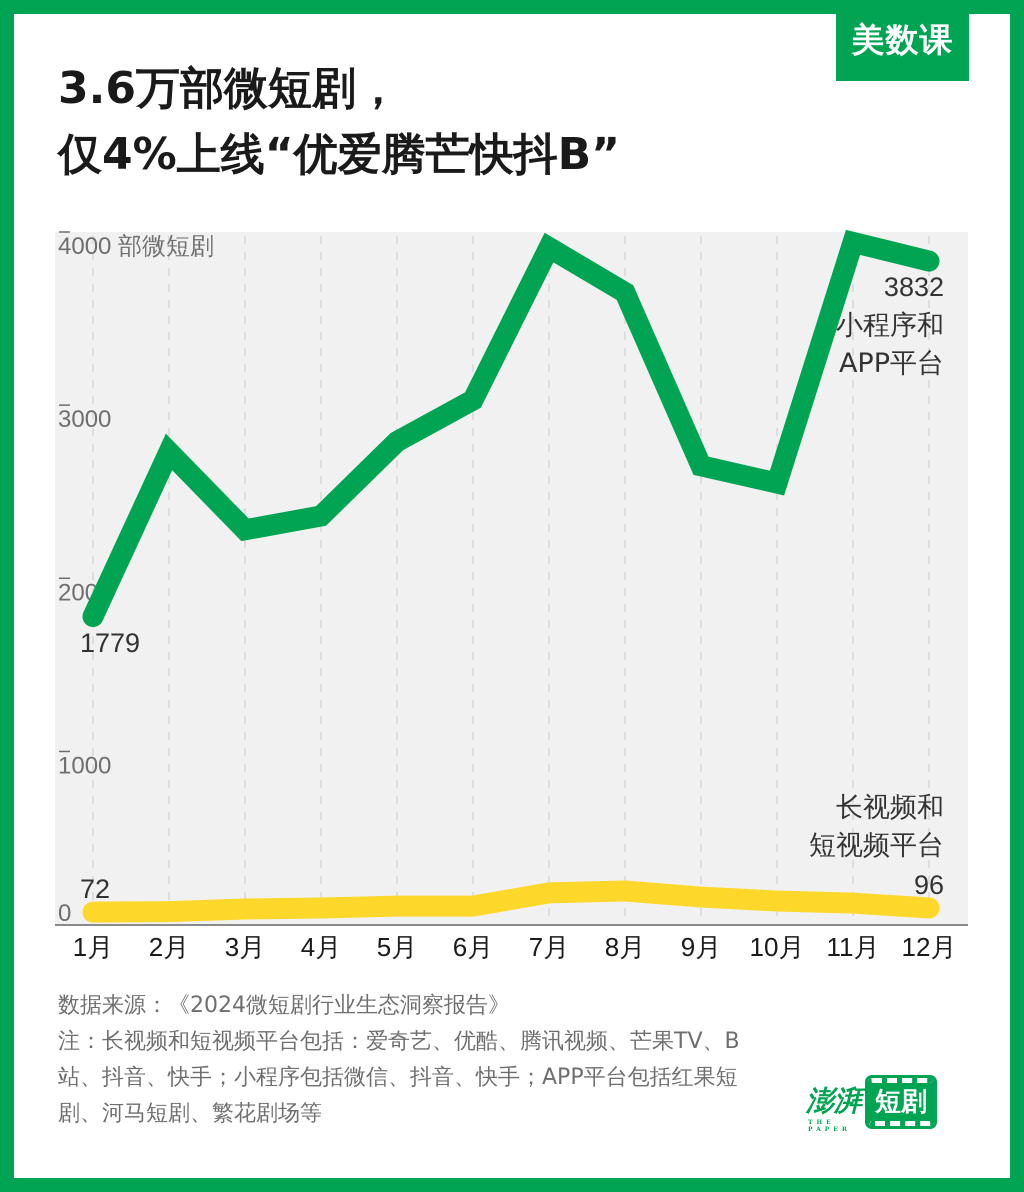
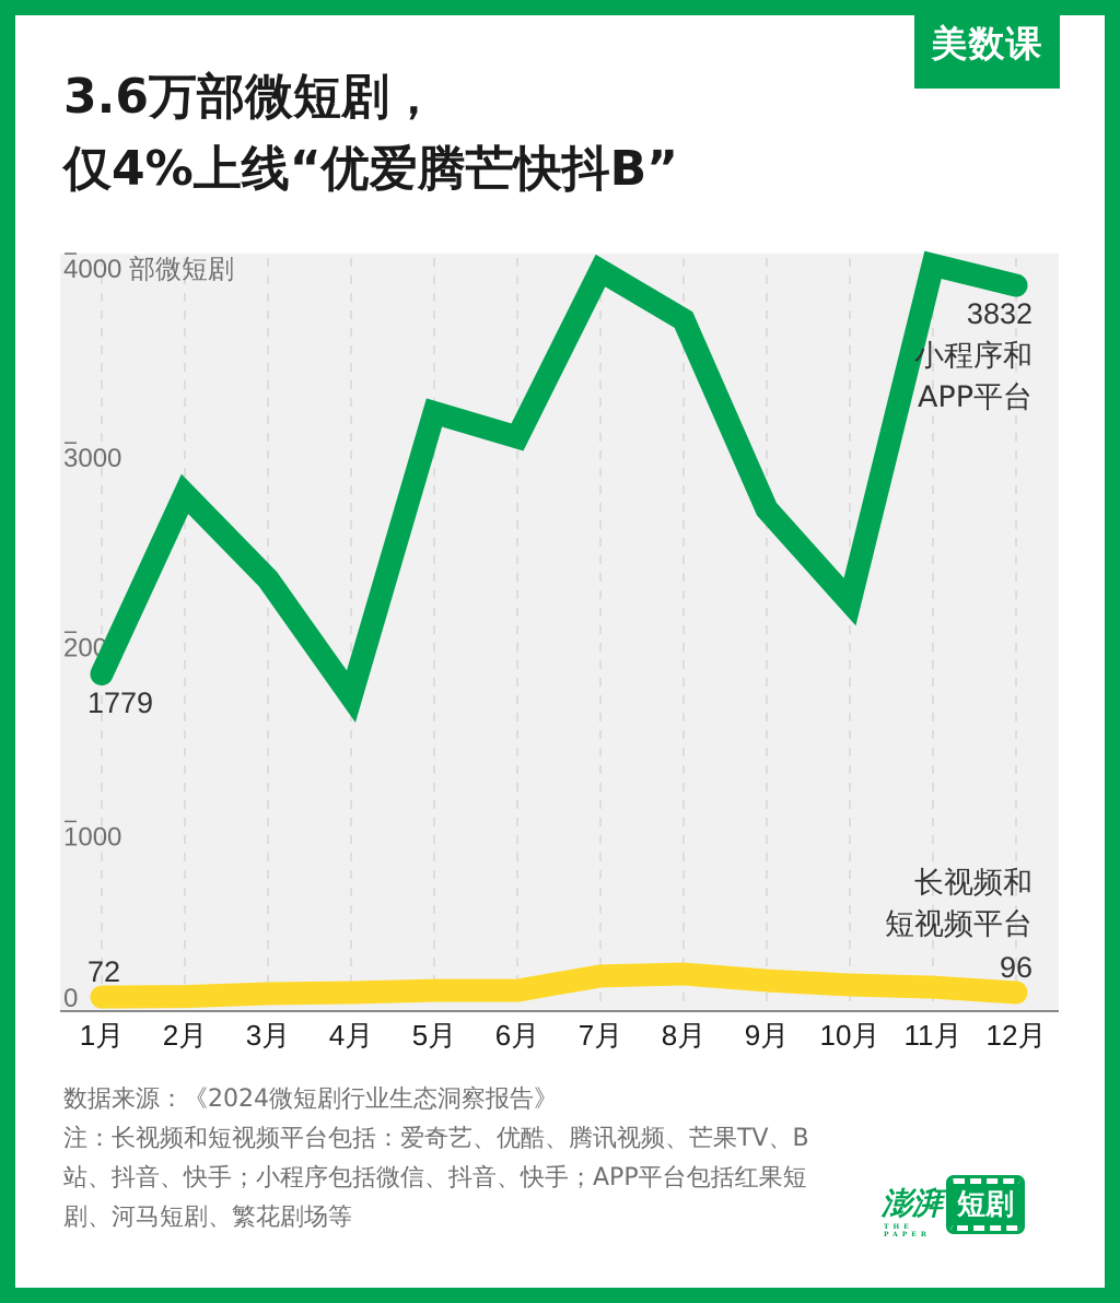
小程序和APP平台/4月: 2360 -> 1660
小程序和APP平台/5月: 2790 -> 3160
小程序和APP平台/10月: 2550 -> 2160
